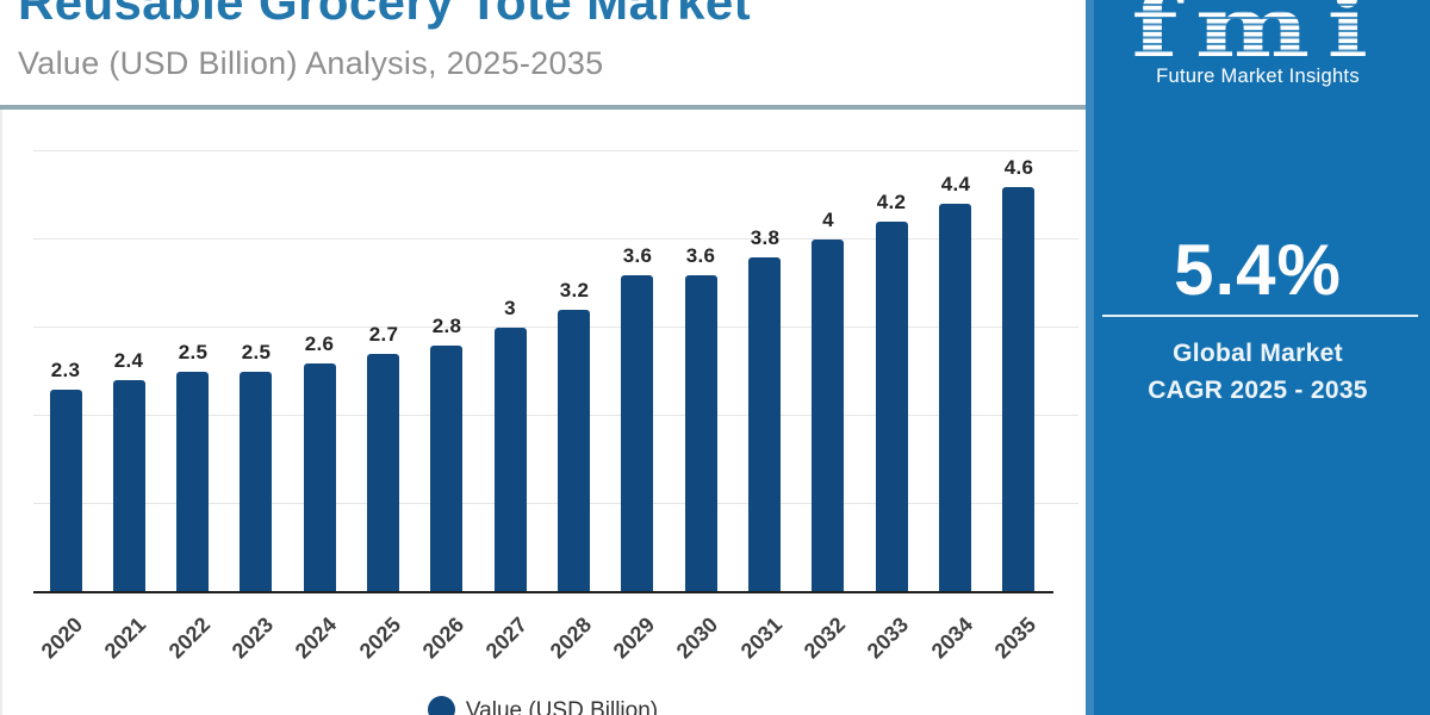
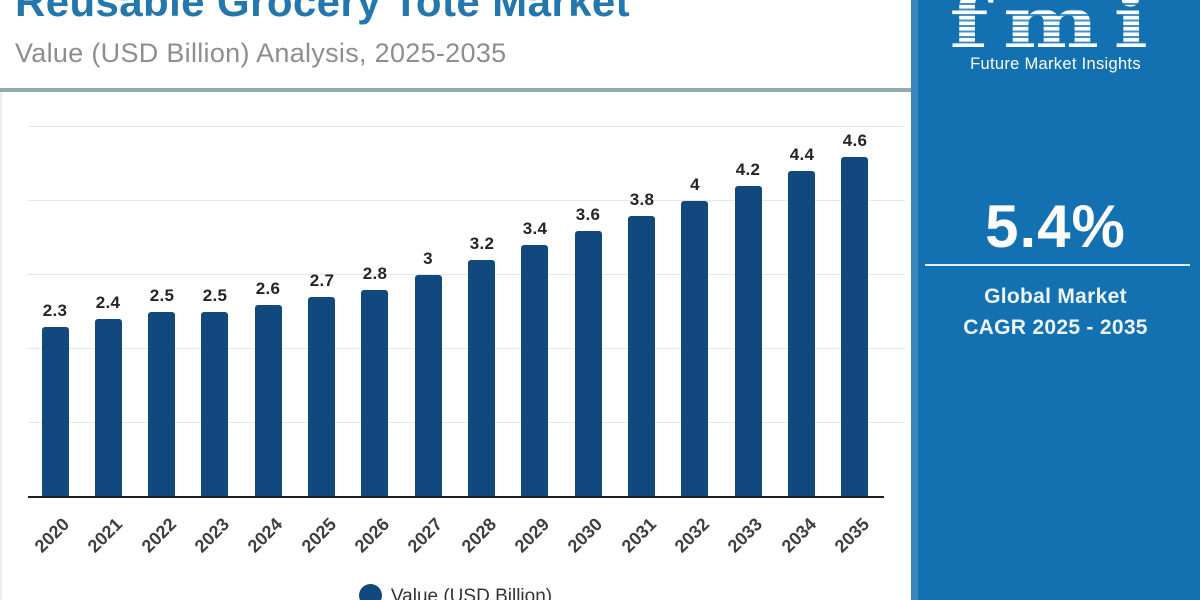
2029: 3.6 -> 3.4
